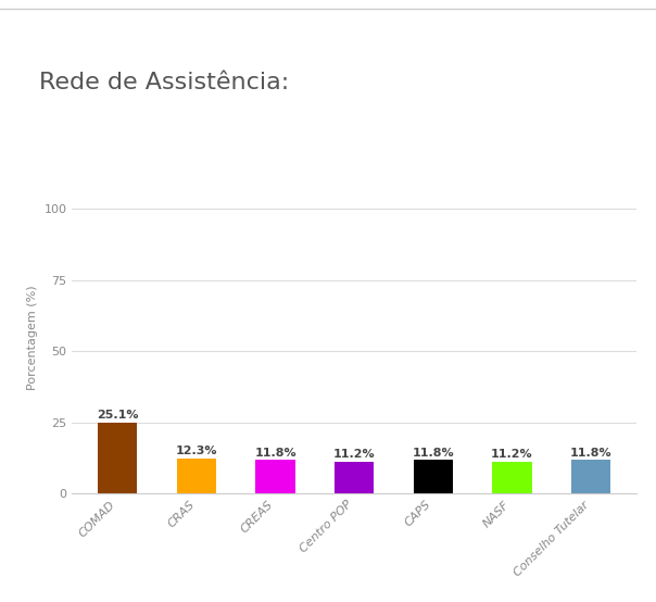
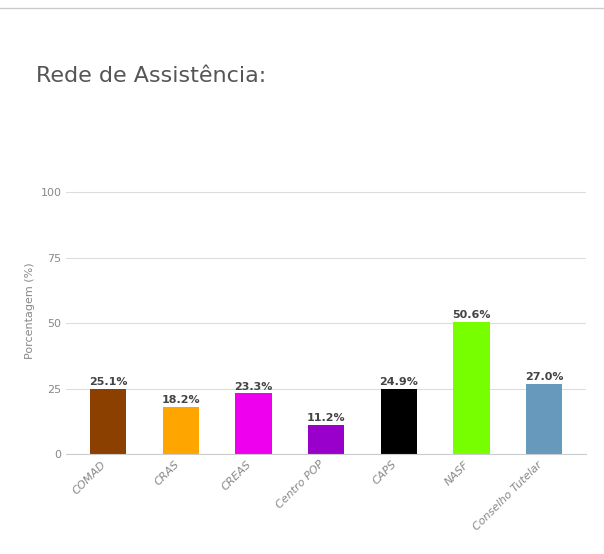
CRAS: 12.3% -> 18.2%
CREAS: 11.8% -> 23.3%
CAPS: 11.8% -> 24.9%
NASF: 11.2% -> 50.6%
Conselho Tutelar: 11.8% -> 27.0%
